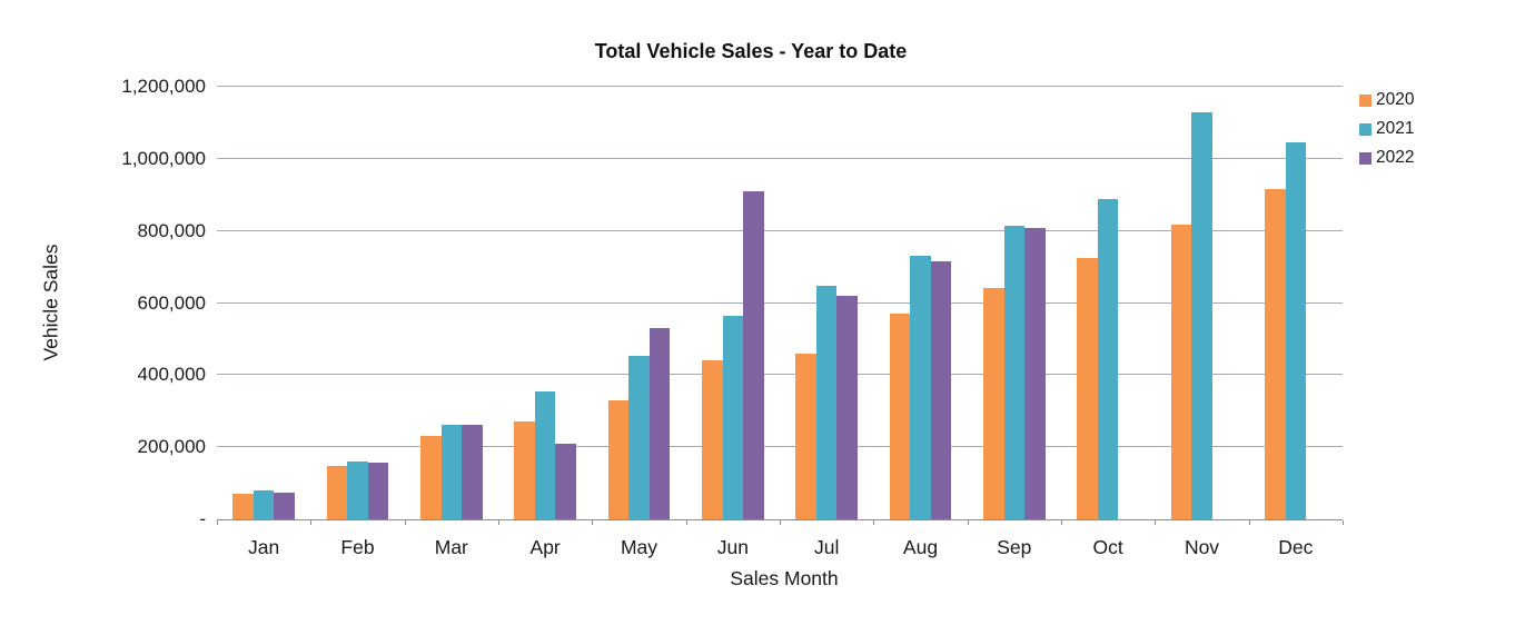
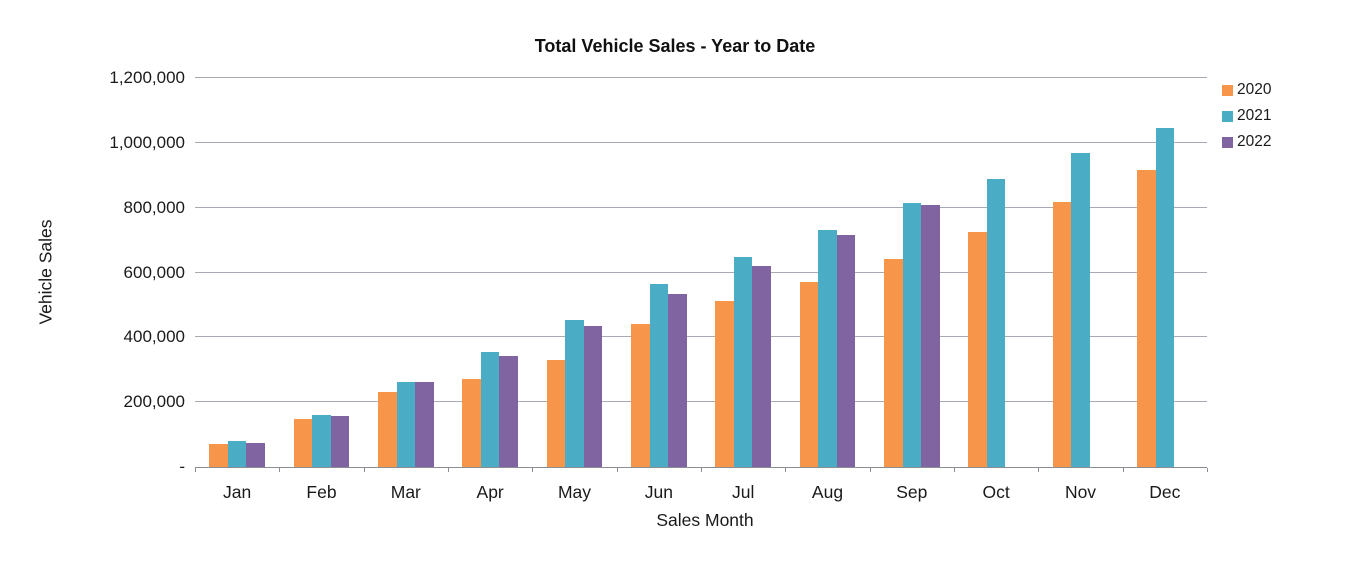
2022/Apr: 210000 -> 340000
2022/May: 530000 -> 430000
2022/Jun: 910000 -> 540000
2020/Jul: 460000 -> 510000
2021/Nov: 1130000 -> 970000
